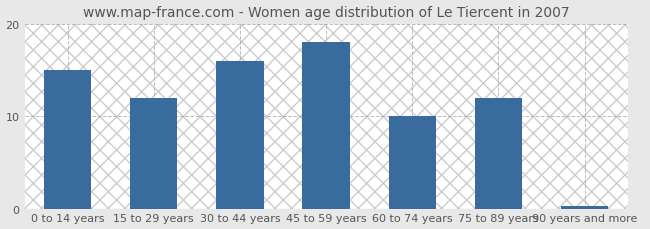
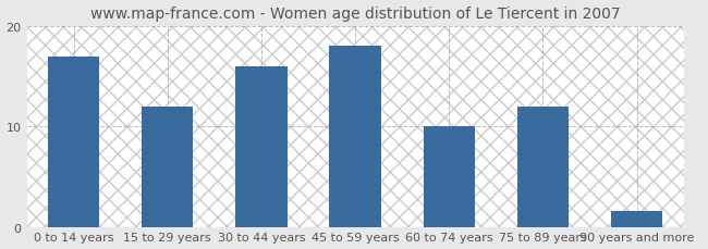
0 to 14 years: 15.0 -> 17.0
90 years and more: 0.3 -> 1.6
